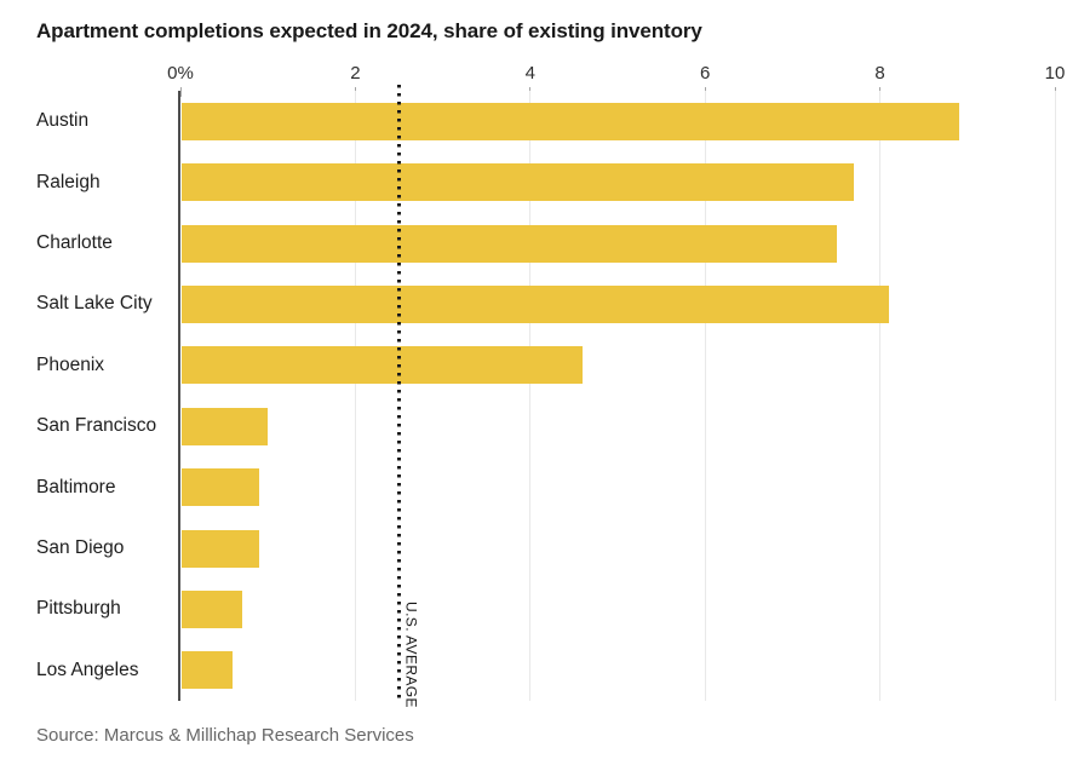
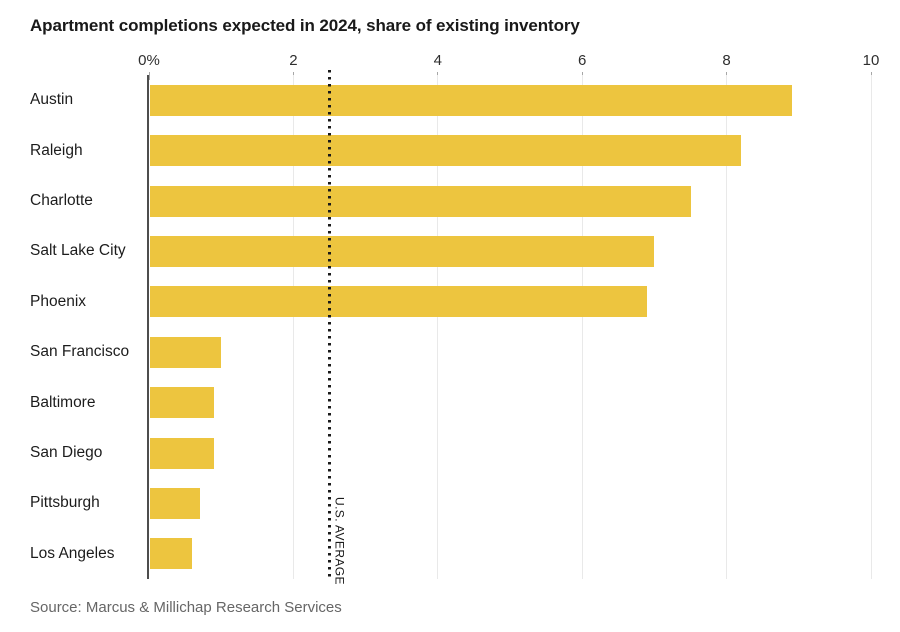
Raleigh: 7.7 -> 8.2
Salt Lake City: 8.1 -> 7.0
Phoenix: 4.6 -> 6.9
